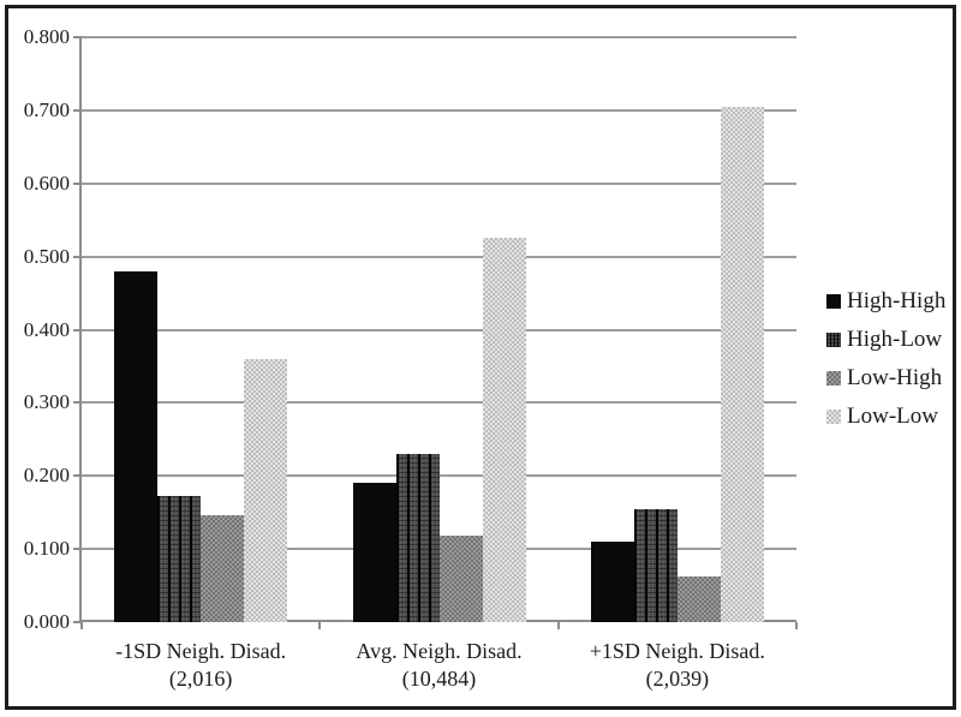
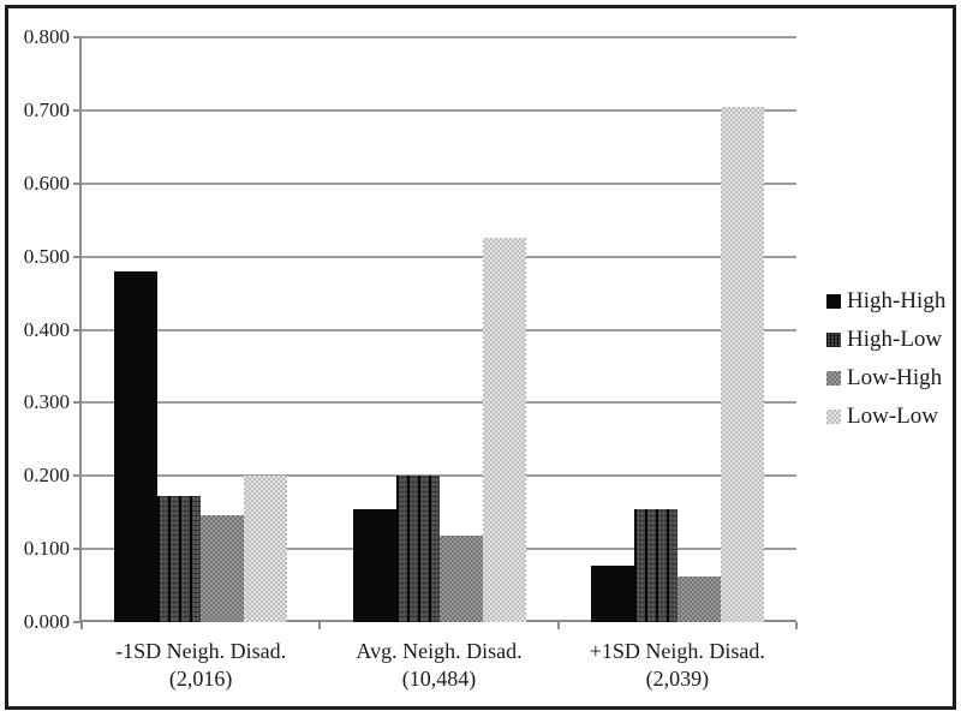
Low-Low/-1SD Neigh. Disad.: 0.36 -> 0.20
High-High/Avg. Neigh. Disad.: 0.19 -> 0.15
High-Low/Avg. Neigh. Disad.: 0.23 -> 0.20
High-High/+1SD Neigh. Disad.: 0.11 -> 0.08
